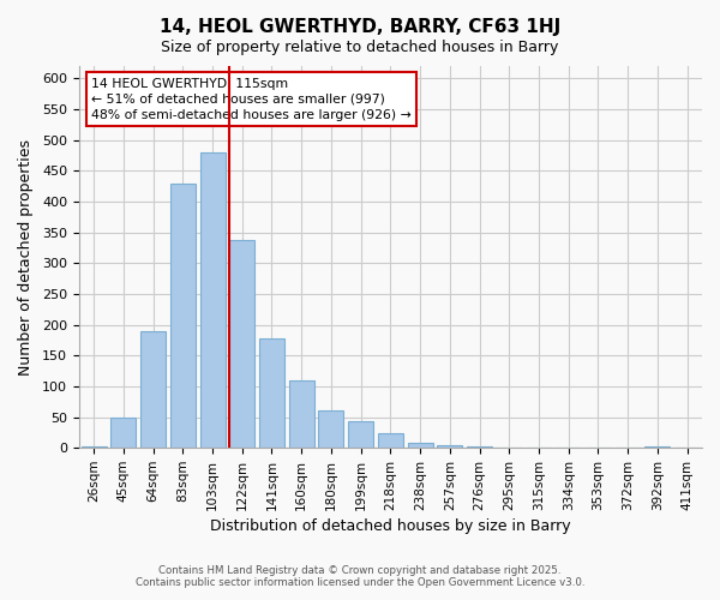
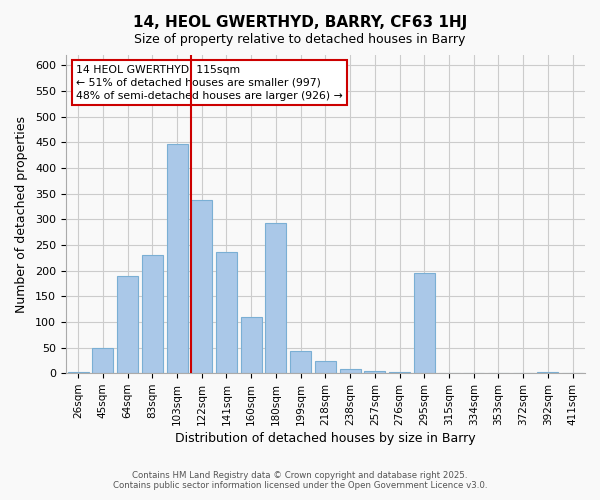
83sqm: 430 -> 230
103sqm: 480 -> 446
141sqm: 178 -> 236
180sqm: 60 -> 292
295sqm: 1 -> 196
